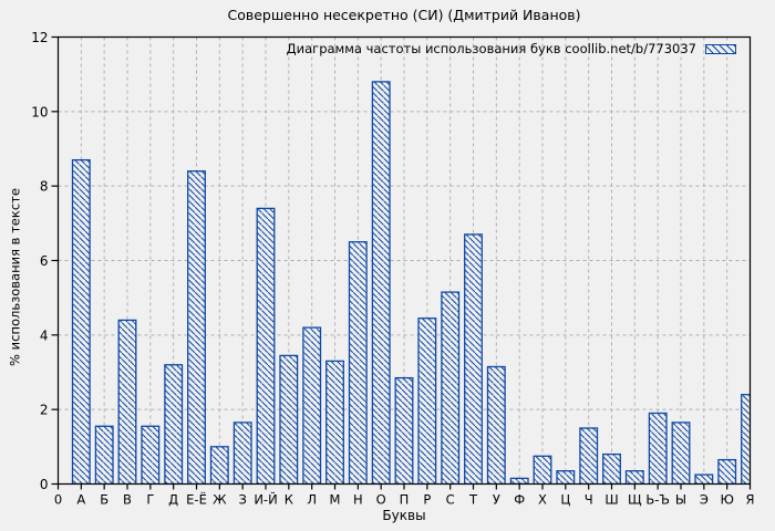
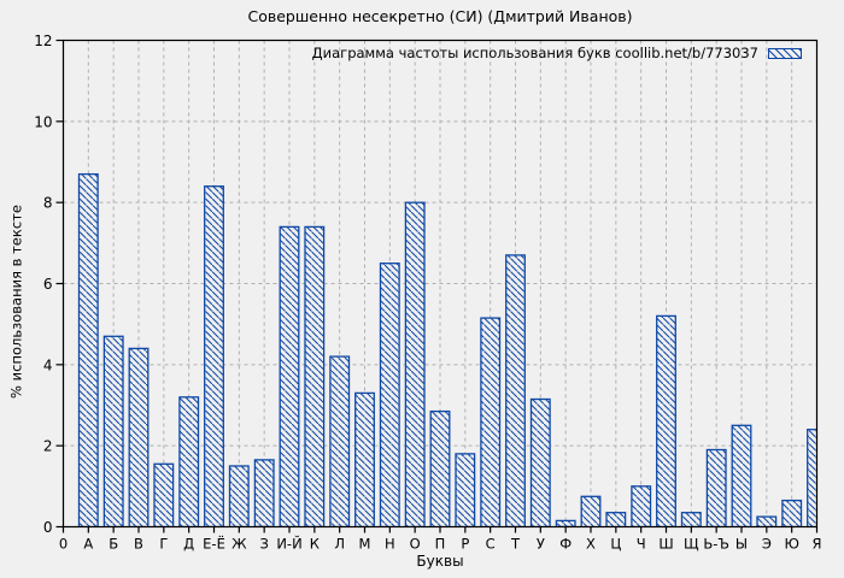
Б: 1.6 -> 4.7
Ж: 1.0 -> 1.5
К: 3.5 -> 7.4
О: 10.8 -> 8.0
Р: 4.5 -> 1.8
Ч: 1.5 -> 1.0
Ш: 0.8 -> 5.2
Ы: 1.6 -> 2.5
